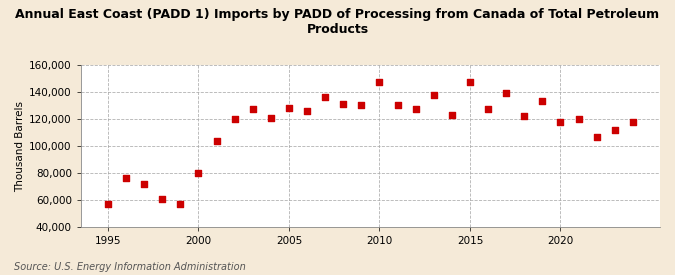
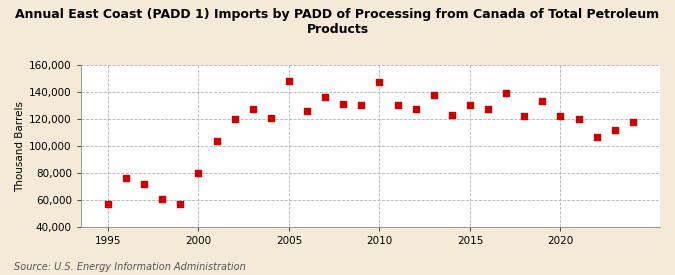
2005: 128,000 -> 148,000
2015: 147,000 -> 130,000
2020: 118,000 -> 122,000
